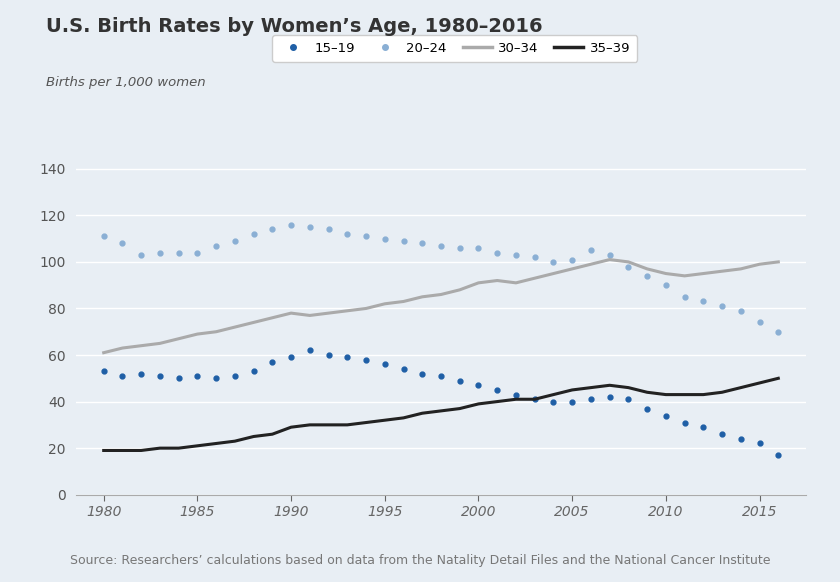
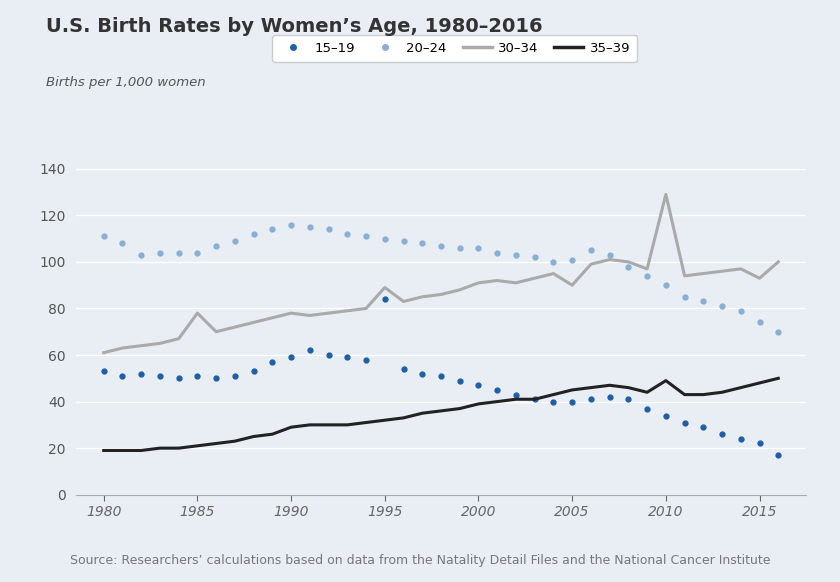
30–34/1985: 69 -> 78
15–19/1995: 56 -> 84
30–34/1995: 82 -> 89
30–34/2005: 97 -> 90
30–34/2010: 95 -> 129
35–39/2010: 43 -> 49
30–34/2015: 99 -> 93
